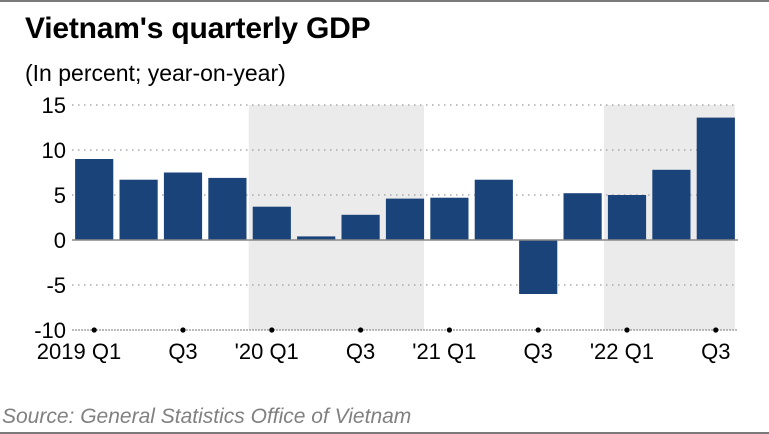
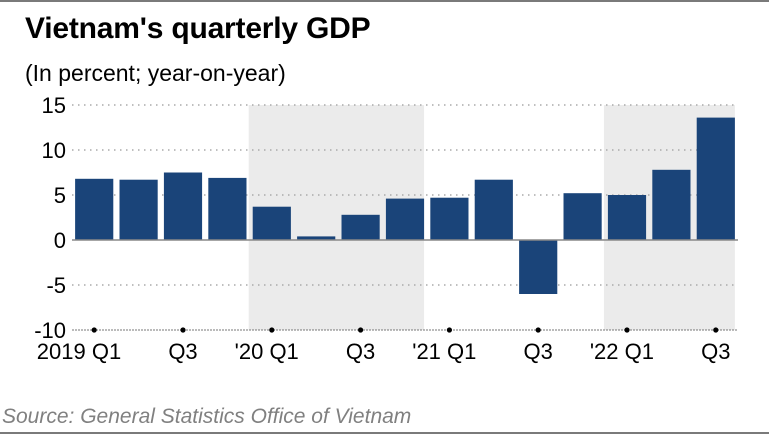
2019 Q1: 9 -> 7
